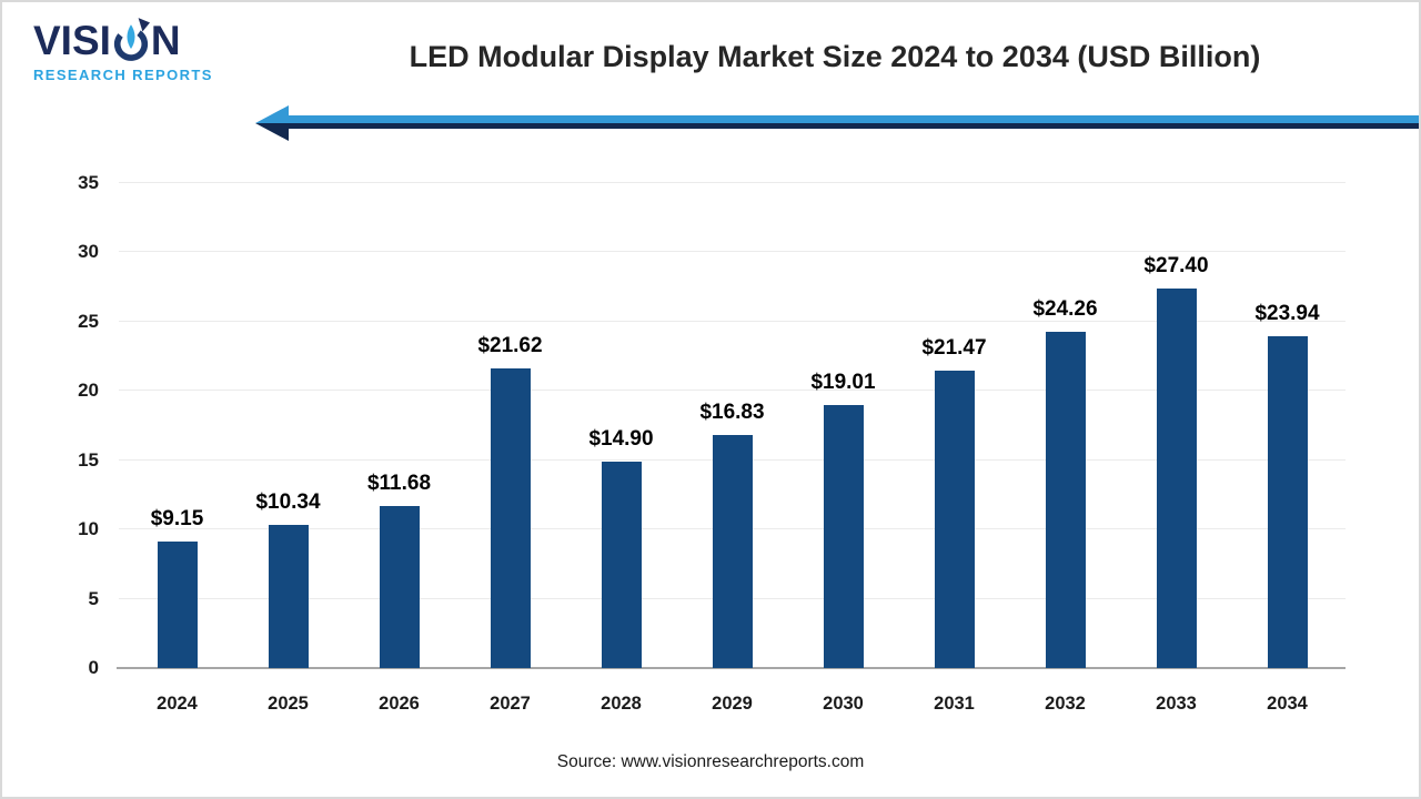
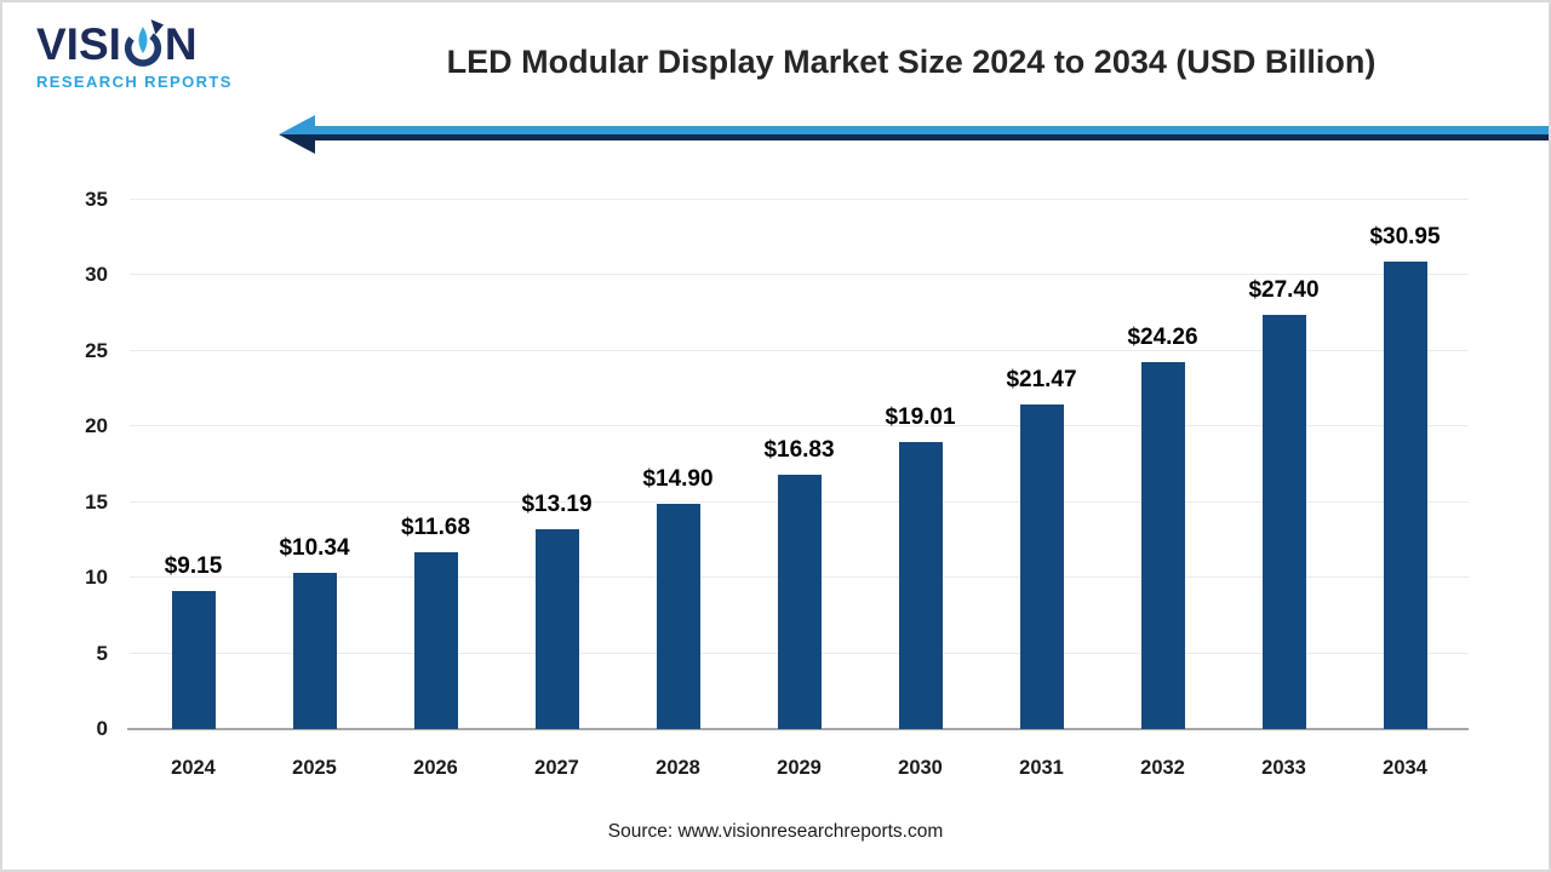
2027: $21.62 -> $13.19
2034: $23.94 -> $30.95
